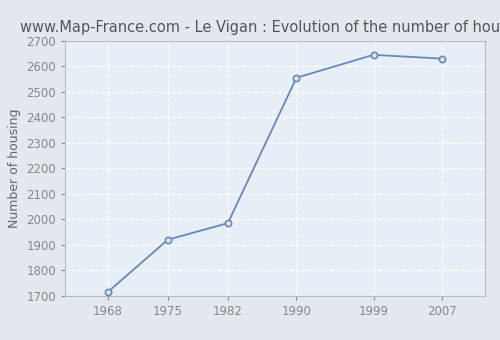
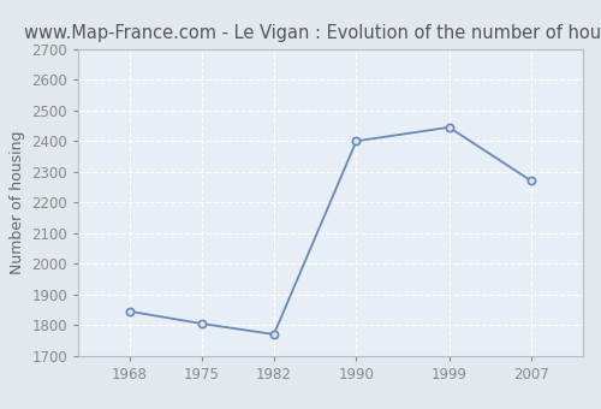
1968: 1715 -> 1845
1975: 1920 -> 1805
1982: 1985 -> 1770
1990: 2555 -> 2400
1999: 2645 -> 2445
2007: 2630 -> 2270
